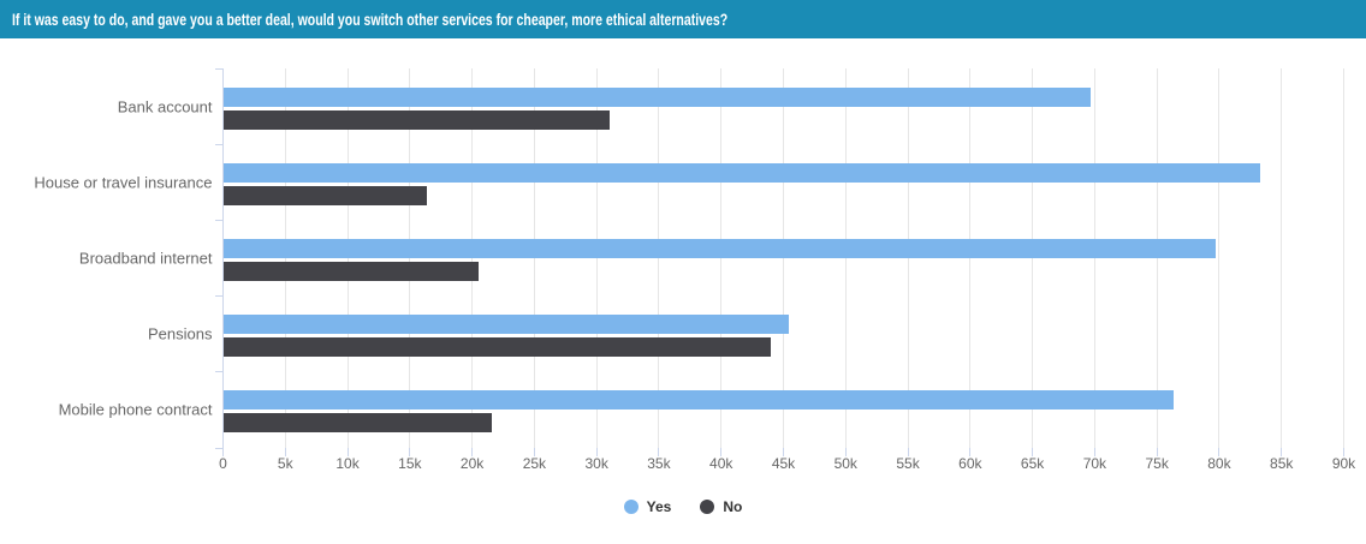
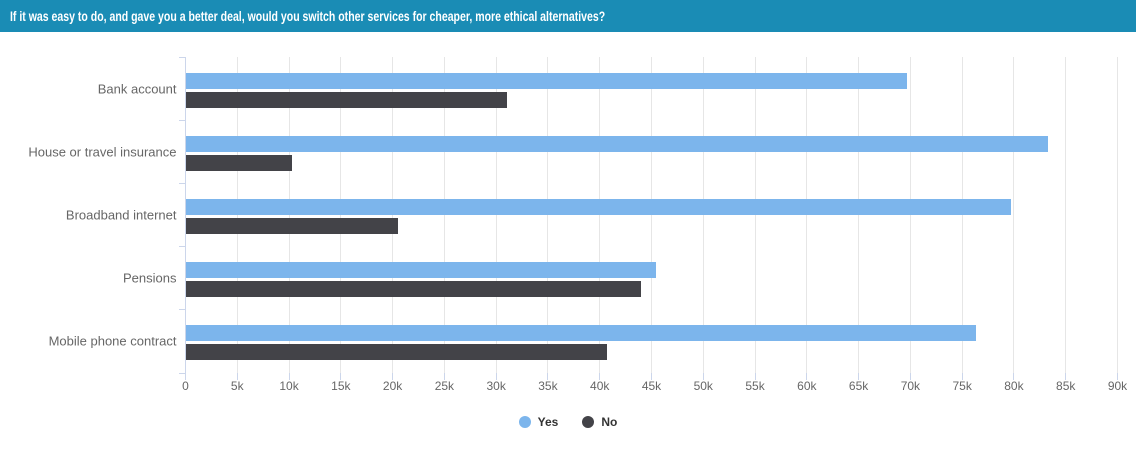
No/House or travel insurance: 16.3k -> 10.2k
No/Mobile phone contract: 21.5k -> 40.7k
